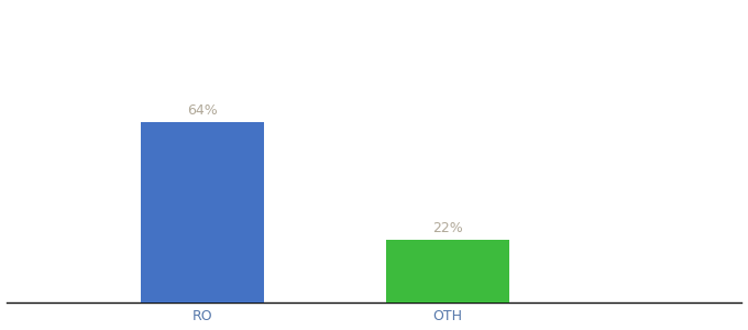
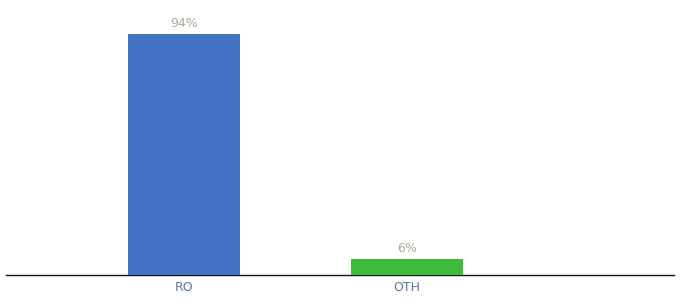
RO: 64% -> 94%
OTH: 22% -> 6%
